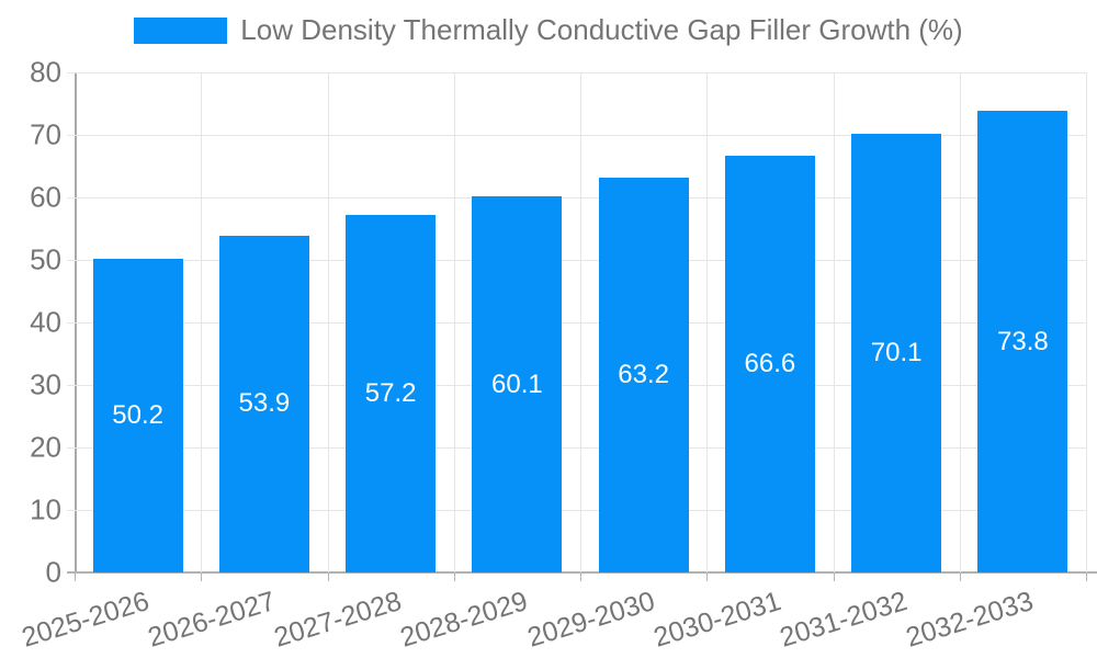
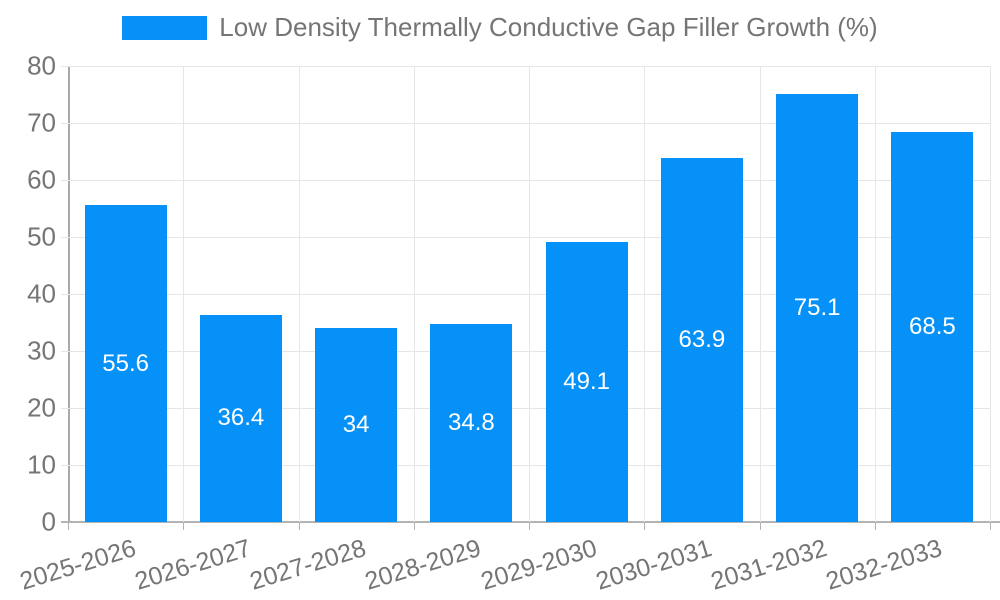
2025-2026: 50.2 -> 55.6
2026-2027: 53.9 -> 36.4
2027-2028: 57.2 -> 34
2028-2029: 60.1 -> 34.8
2029-2030: 63.2 -> 49.1
2030-2031: 66.6 -> 63.9
2031-2032: 70.1 -> 75.1
2032-2033: 73.8 -> 68.5
